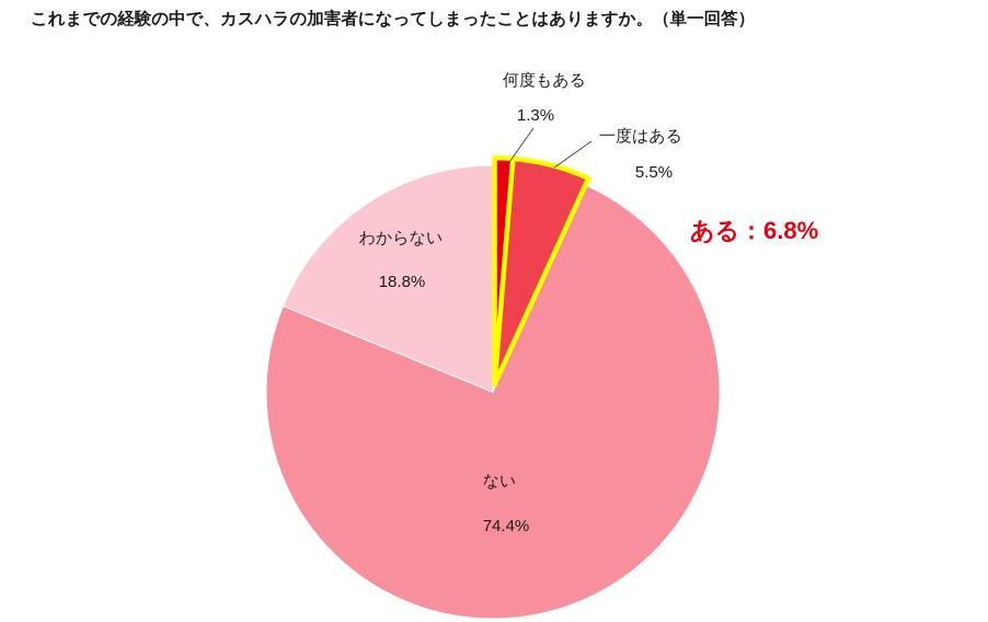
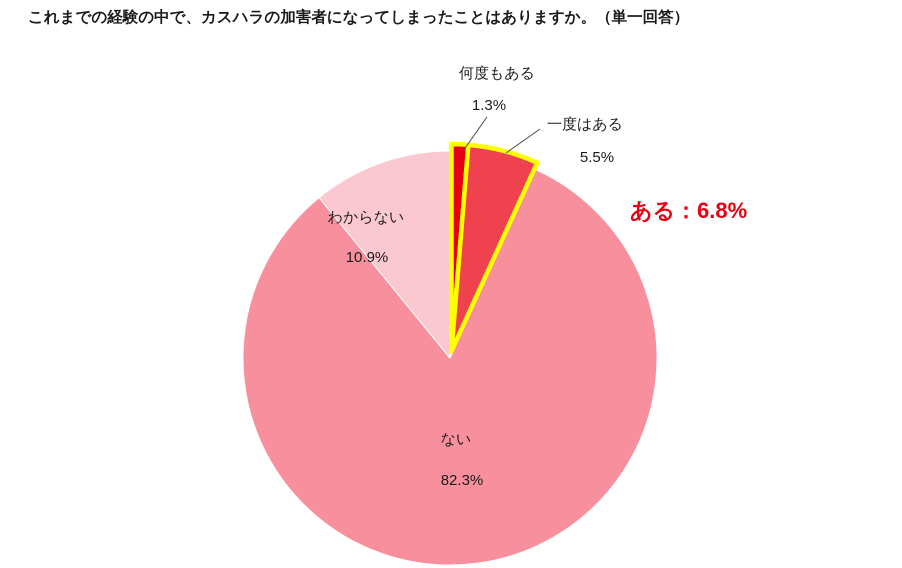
ない: 74.4% -> 82.3%
わからない: 18.8% -> 10.9%
